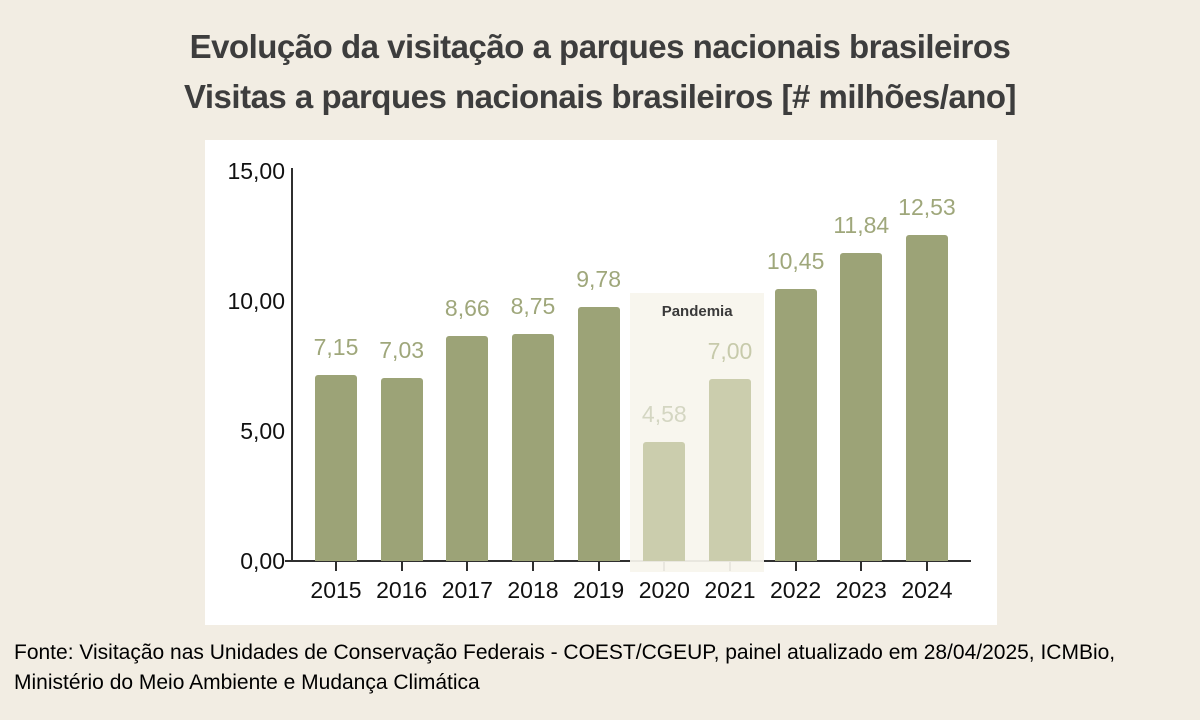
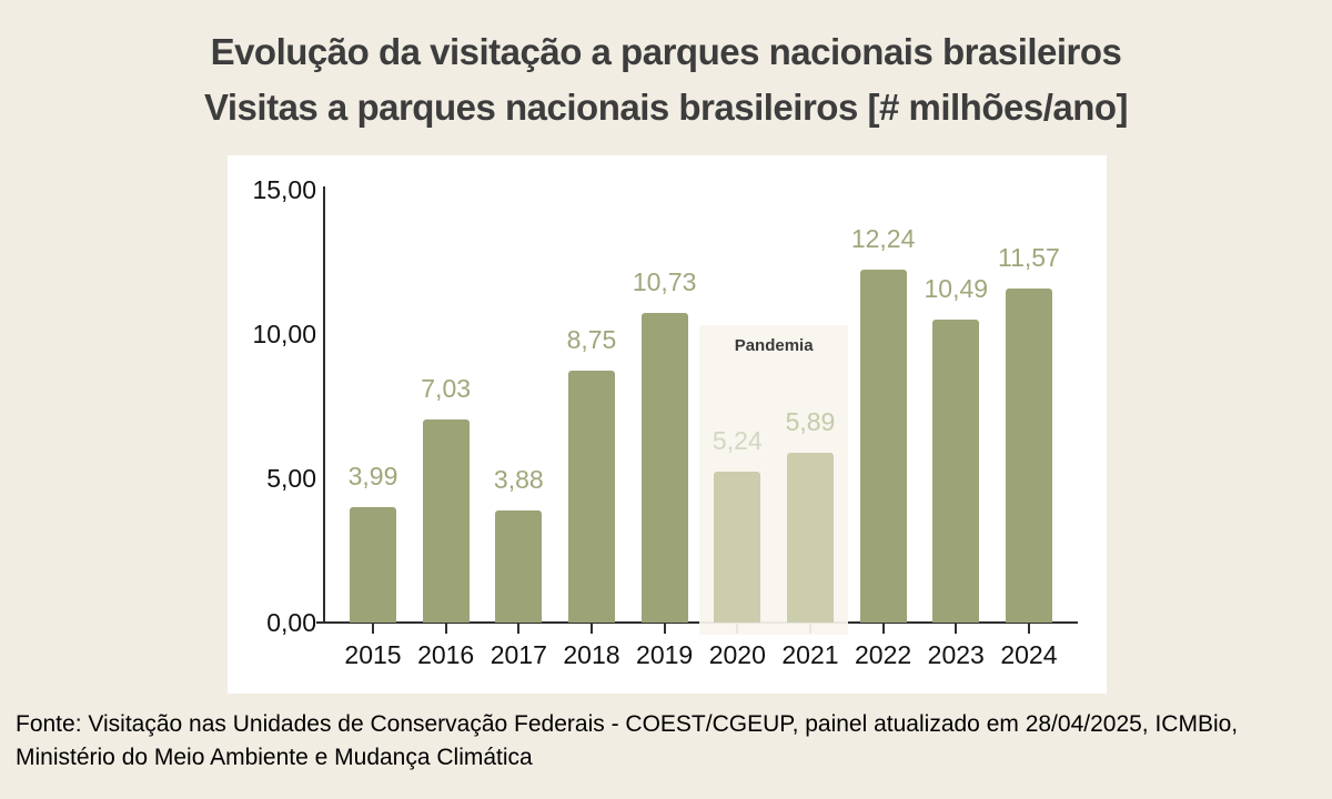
2015: 7,15 -> 3,99
2017: 8,66 -> 3,88
2019: 9,78 -> 10,73
2020: 4,58 -> 5,24
2021: 7,00 -> 5,89
2022: 10,45 -> 12,24
2023: 11,84 -> 10,49
2024: 12,53 -> 11,57
